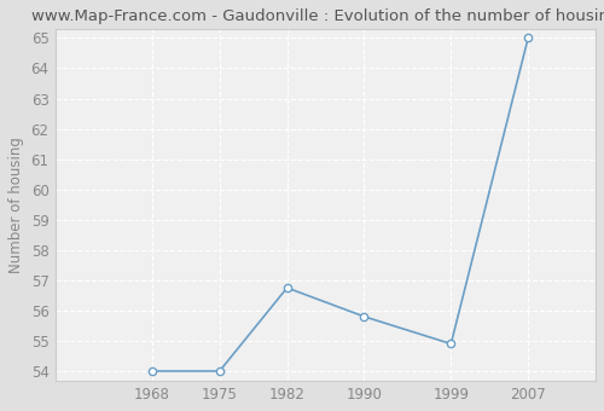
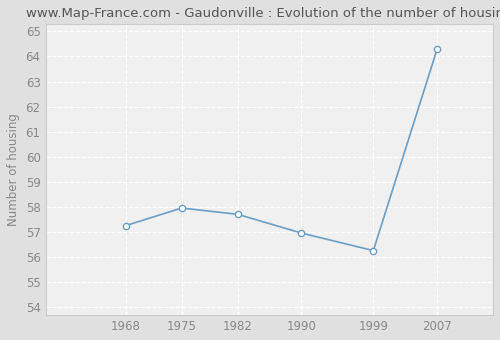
1968: 54.00 -> 57.25
1975: 54.00 -> 57.95
1982: 56.75 -> 57.70
1990: 55.80 -> 56.95
1999: 54.90 -> 56.25
2007: 65.00 -> 64.30
